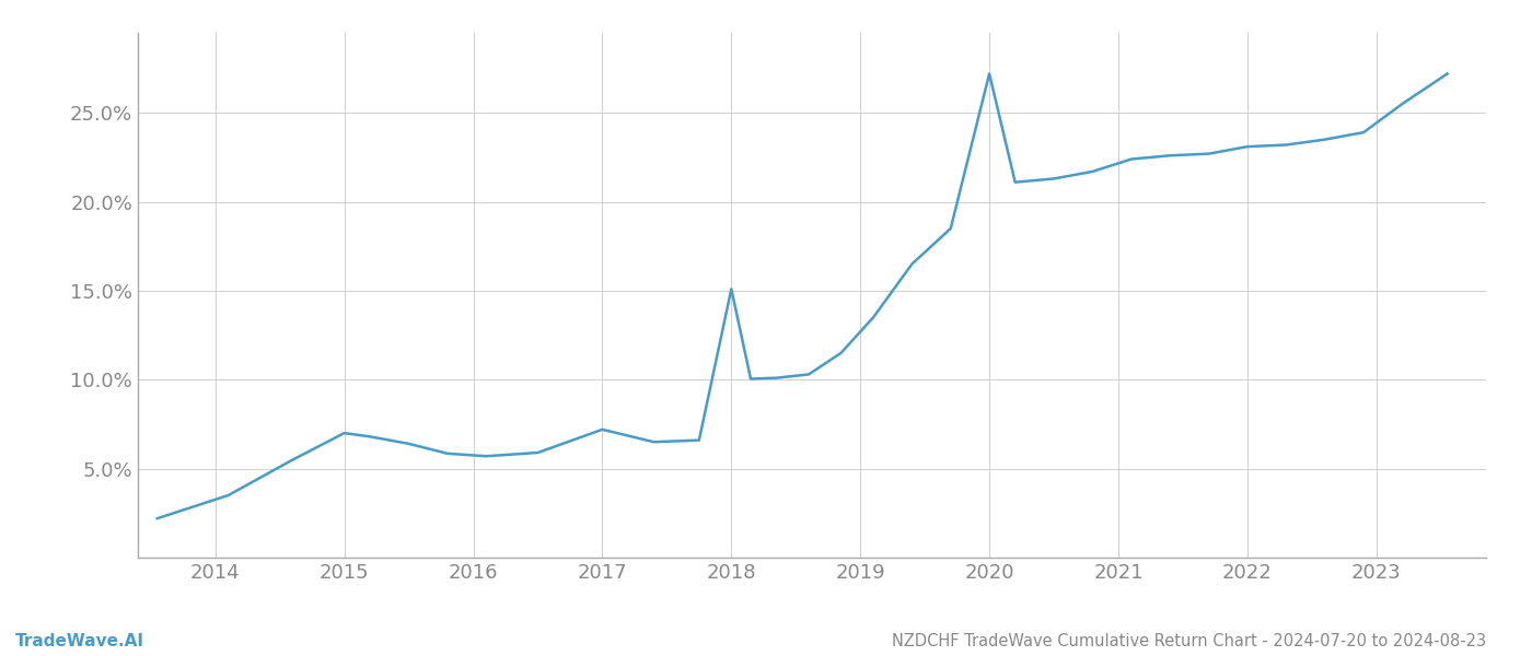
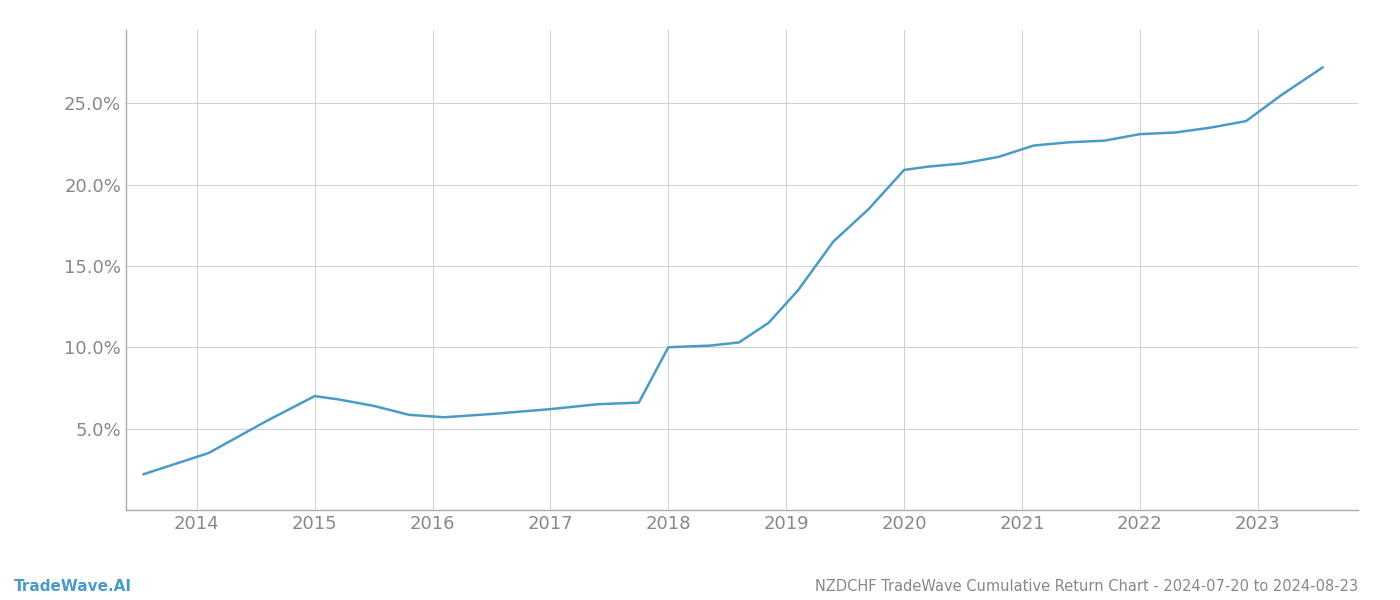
2017: 7.2% -> 6.2%
2018: 15.1% -> 10.0%
2020: 27.2% -> 20.9%
